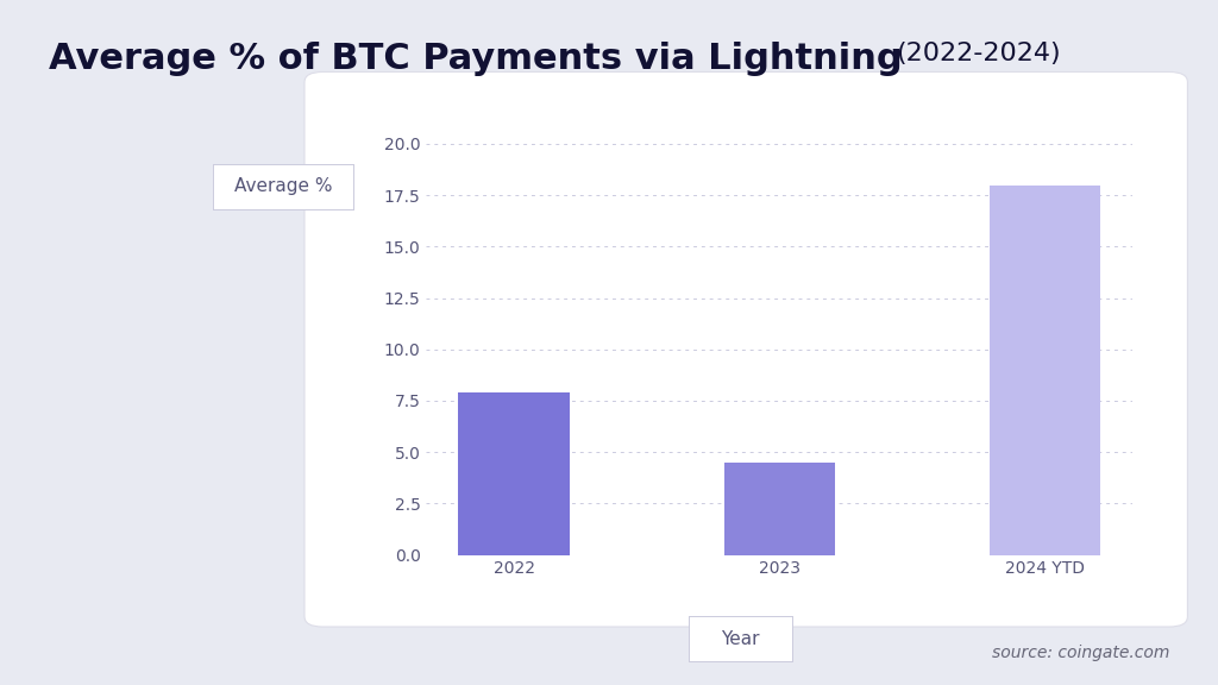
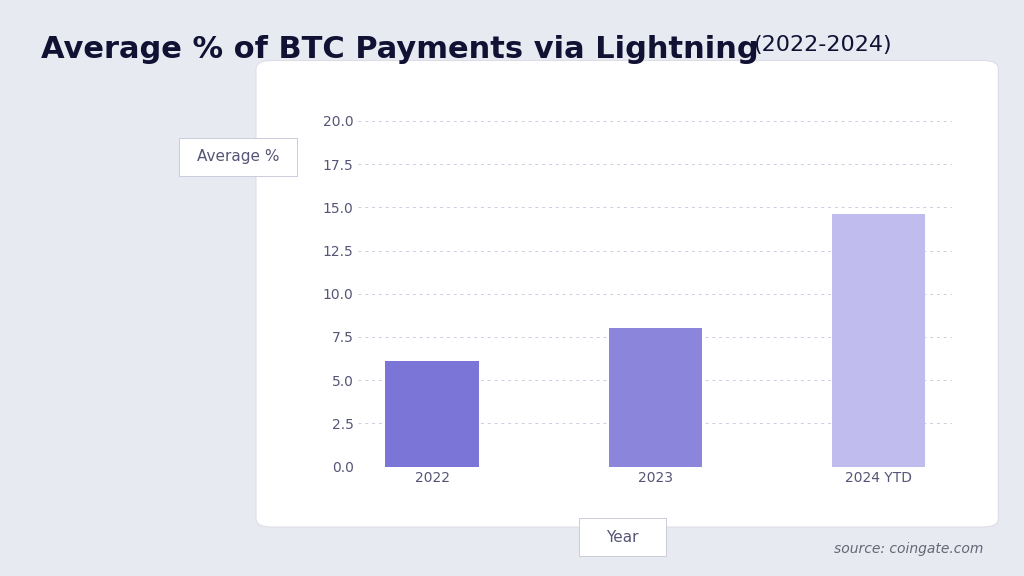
2022: 7.9 -> 6.1
2023: 4.5 -> 8.0
2024 YTD: 18.0 -> 14.6
